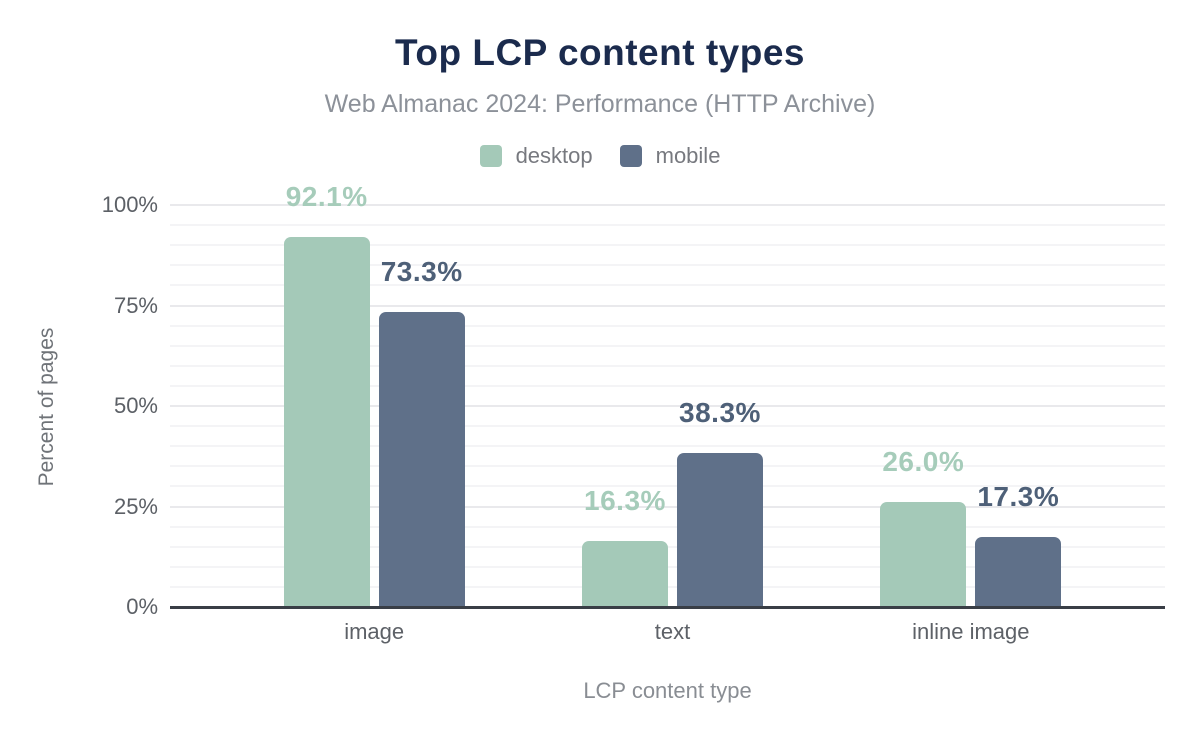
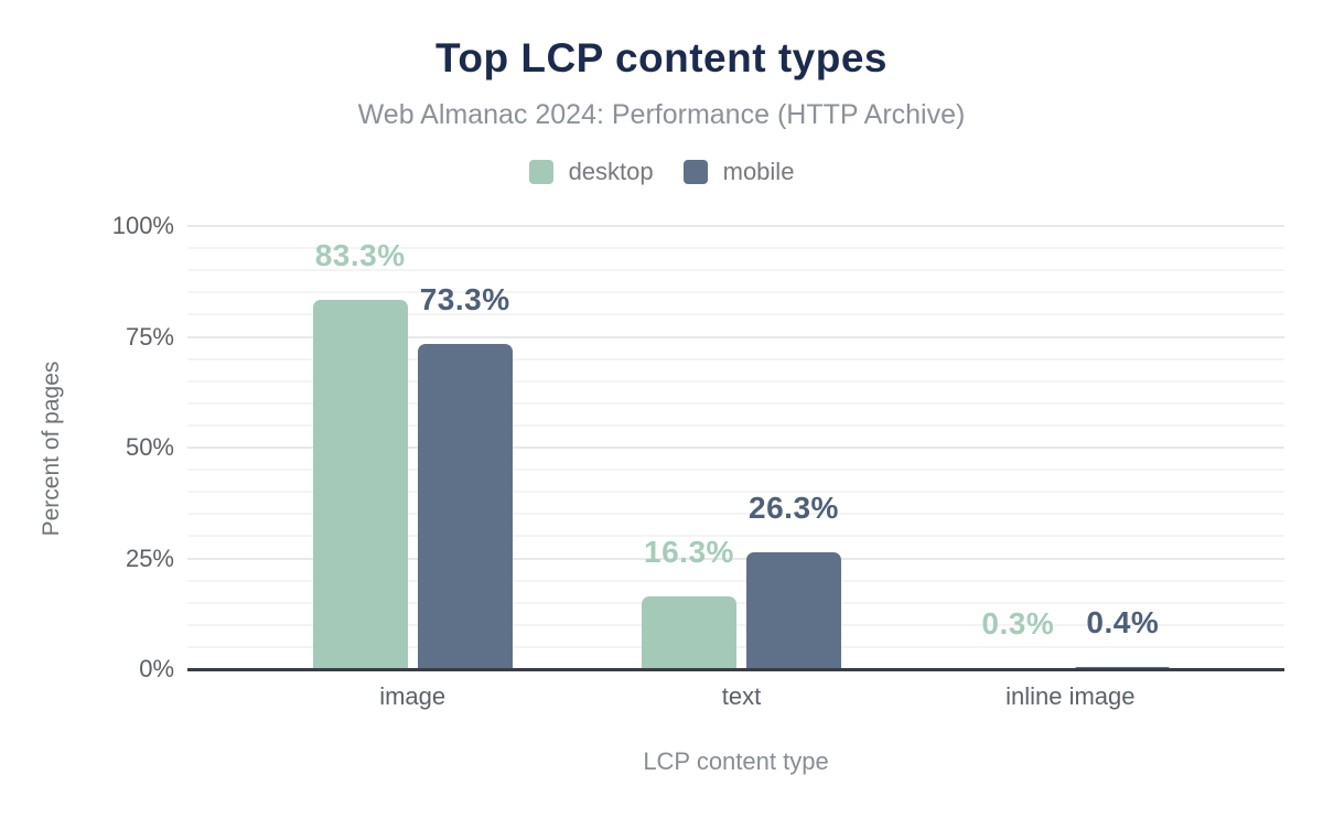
desktop/image: 92.1% -> 83.3%
mobile/text: 38.3% -> 26.3%
desktop/inline image: 26.0% -> 0.3%
mobile/inline image: 17.3% -> 0.4%
